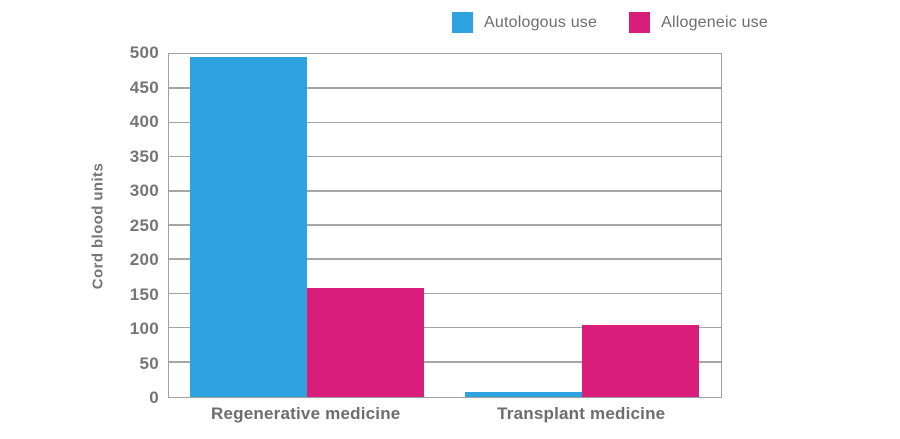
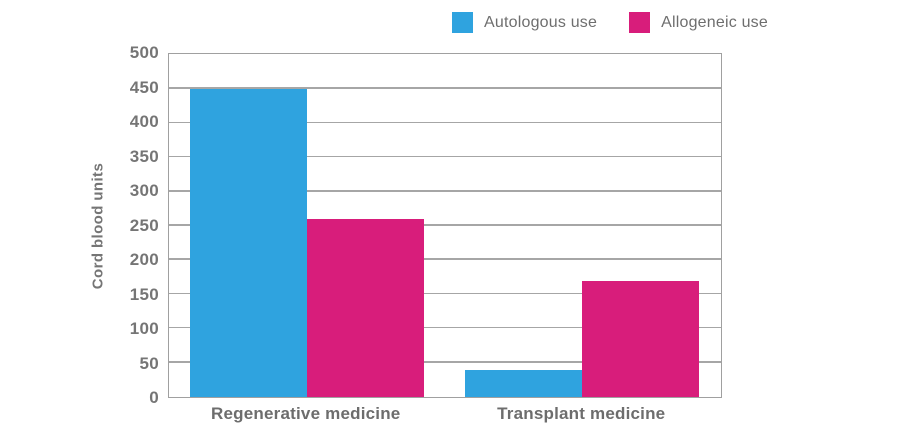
Autologous use/Regenerative medicine: 500 -> 450
Allogeneic use/Regenerative medicine: 160 -> 260
Autologous use/Transplant medicine: 10 -> 40
Allogeneic use/Transplant medicine: 100 -> 170
